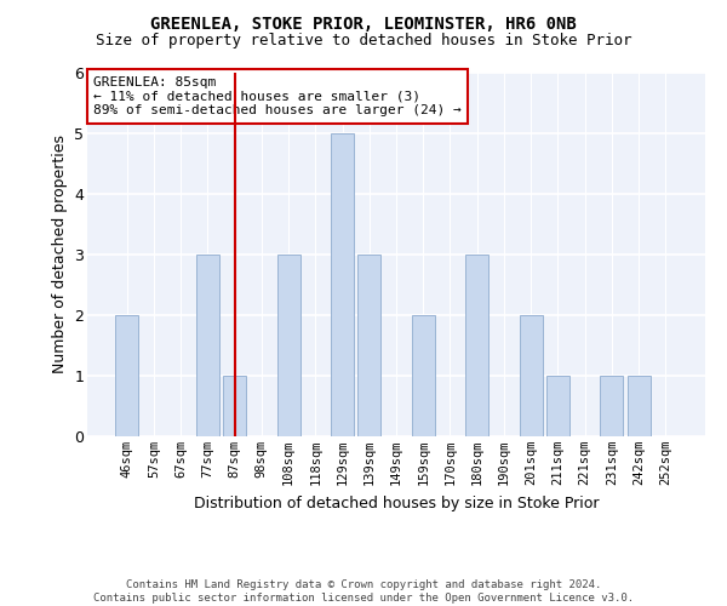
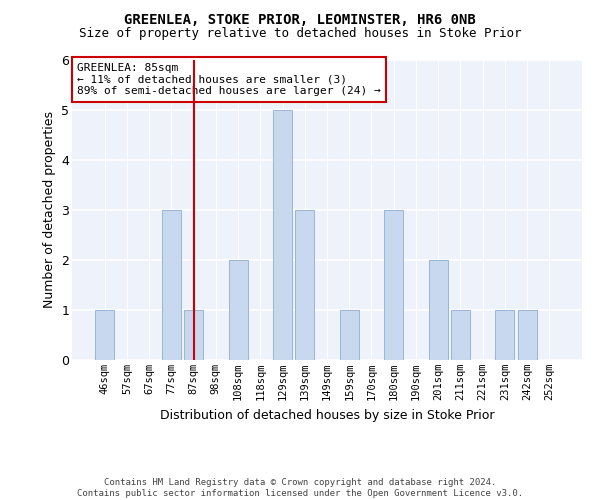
46sqm: 2 -> 1
108sqm: 3 -> 2
159sqm: 2 -> 1
